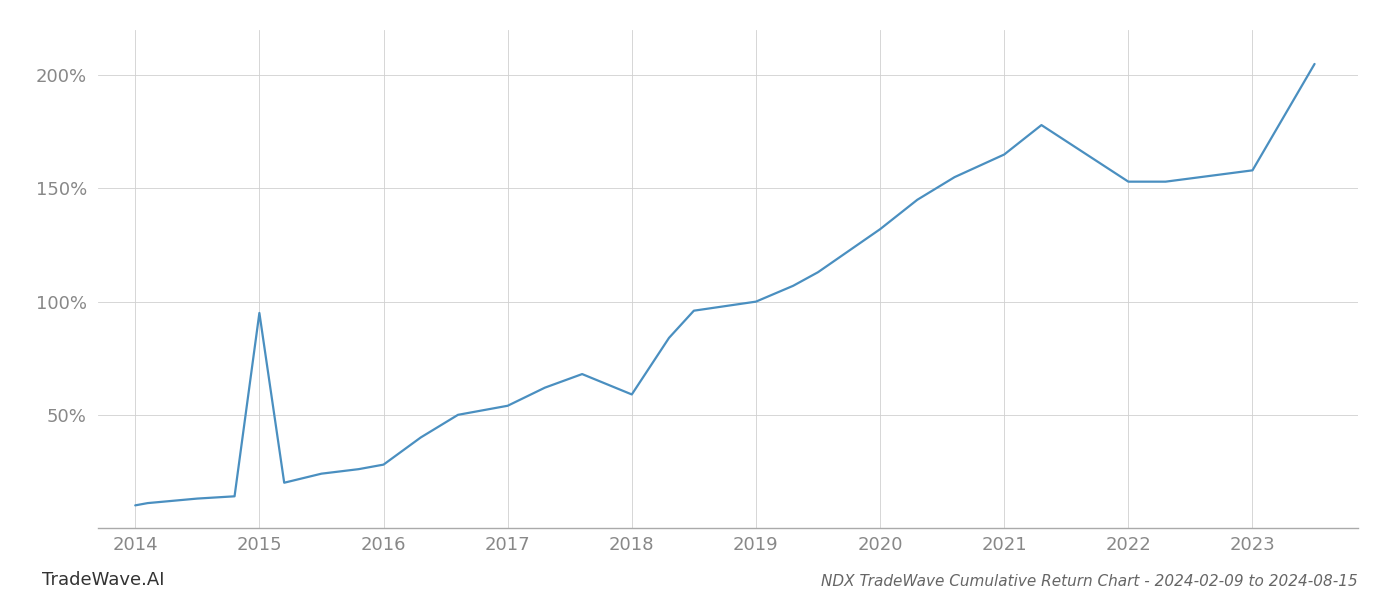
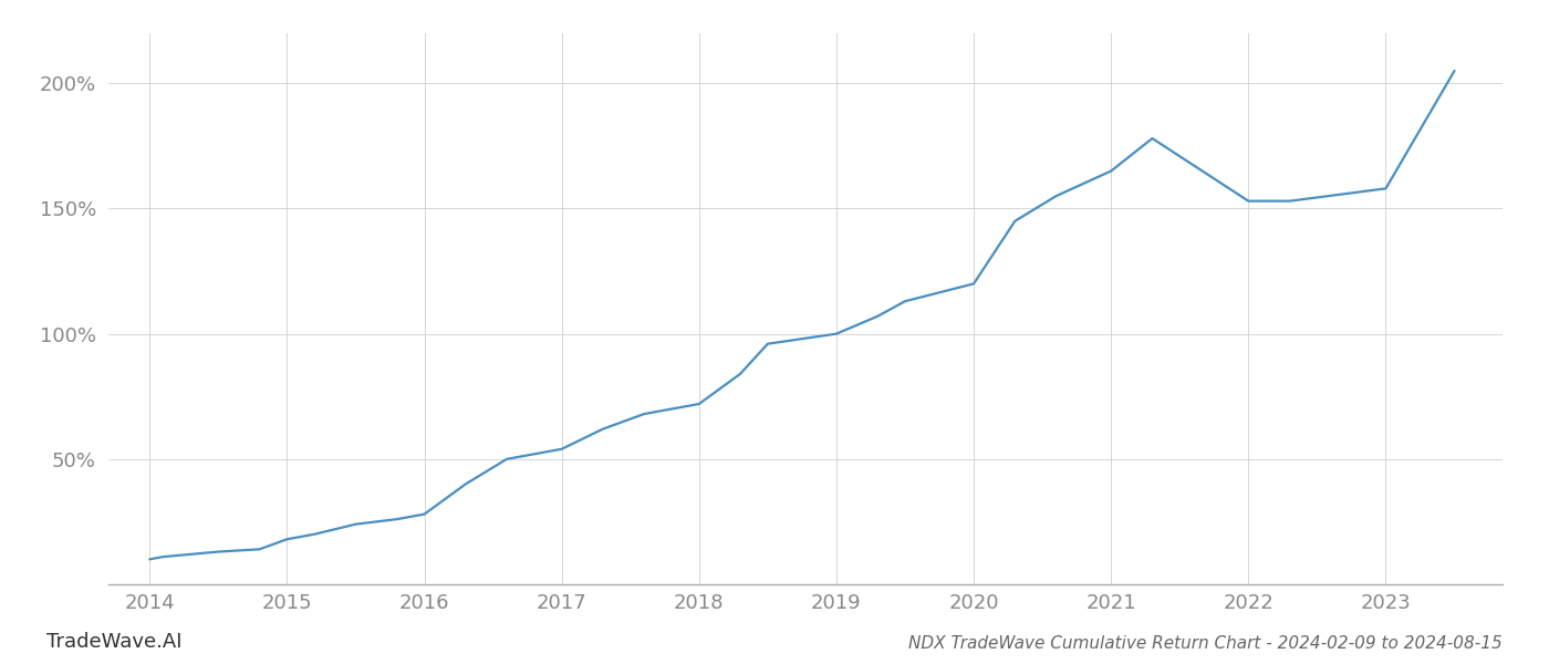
2015: 95% -> 18%
2018: 59% -> 72%
2020: 132% -> 120%
